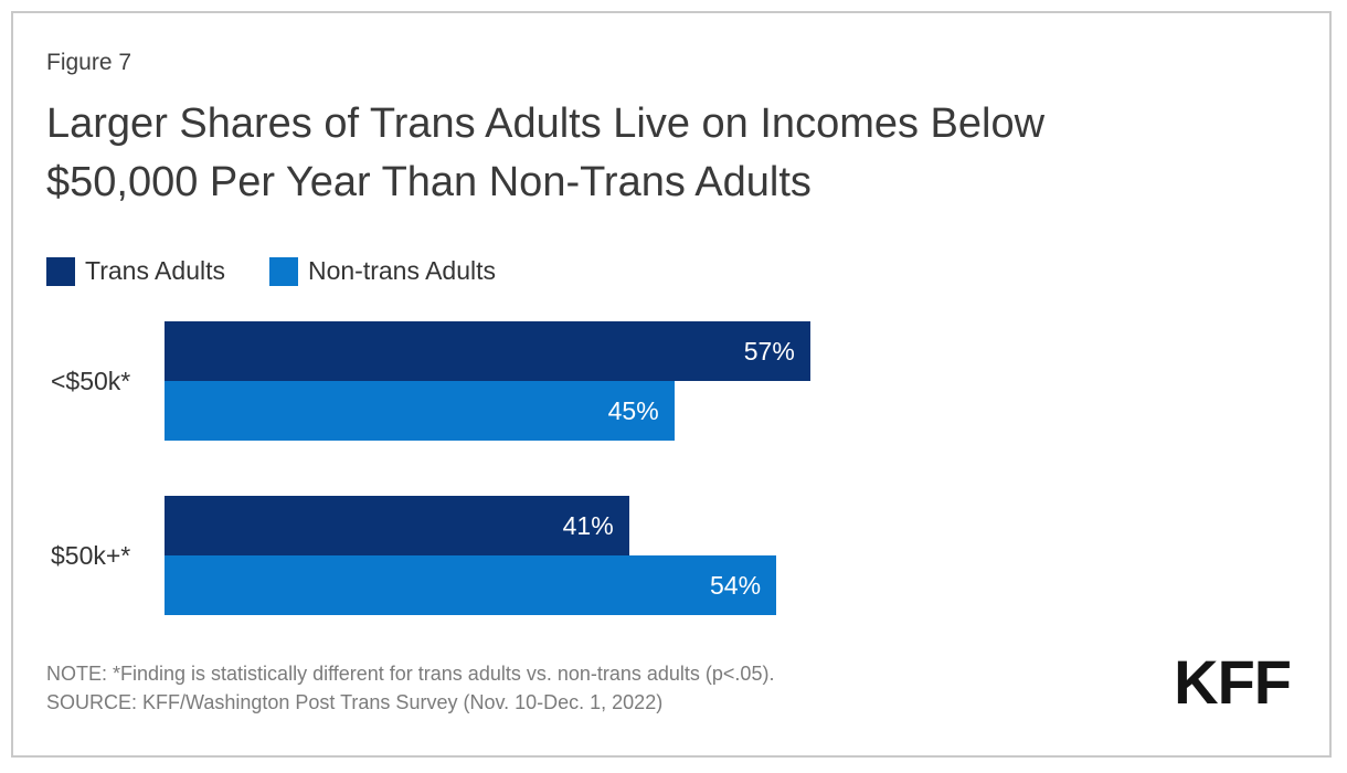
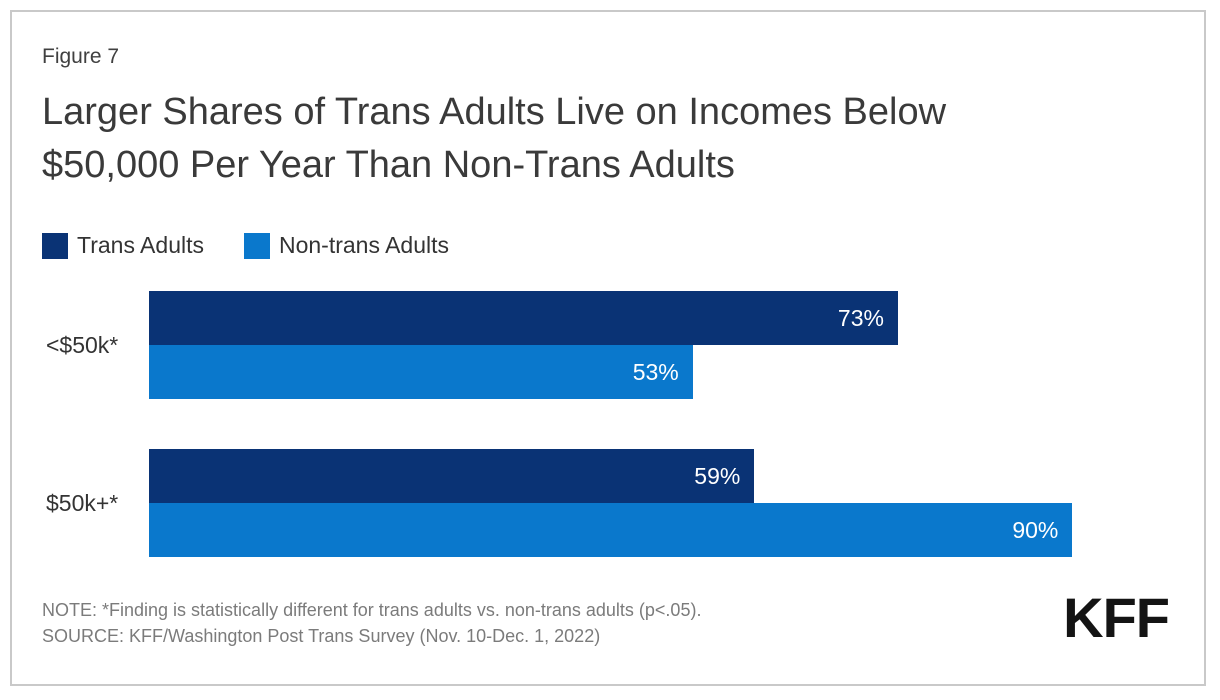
Trans Adults/<$50k*: 57% -> 73%
Non-trans Adults/<$50k*: 45% -> 53%
Trans Adults/$50k+*: 41% -> 59%
Non-trans Adults/$50k+*: 54% -> 90%
